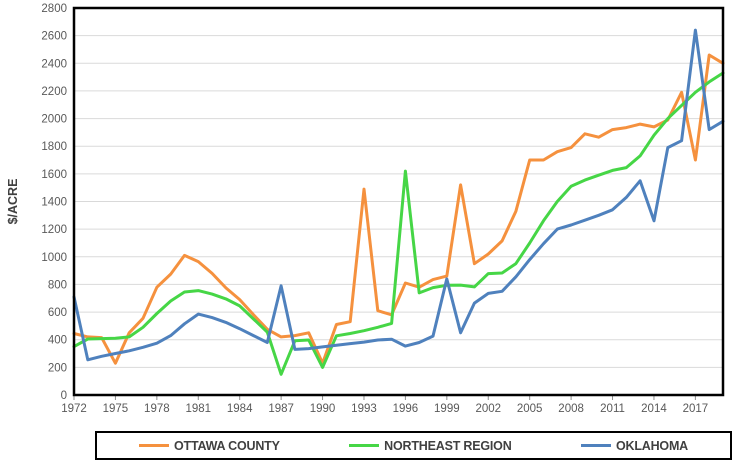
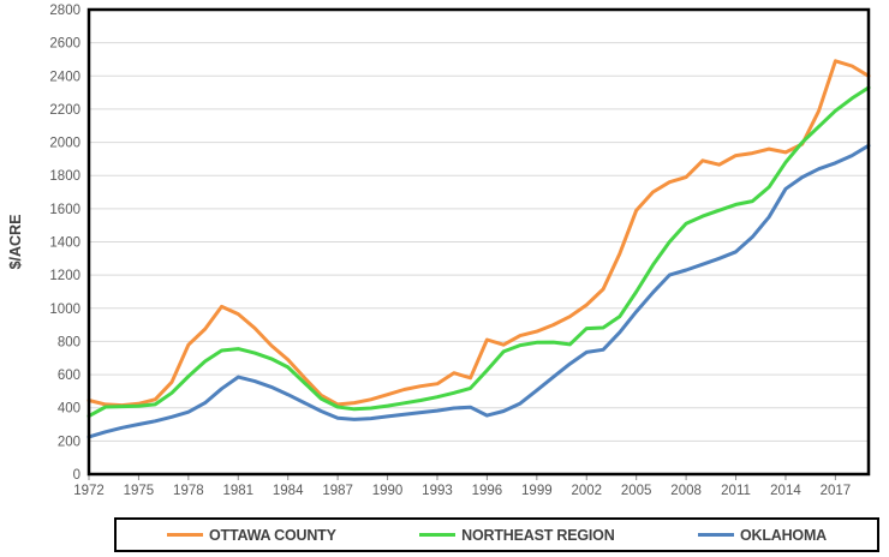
OKLAHOMA/1972: 710 -> 220
OTTAWA COUNTY/1975: 230 -> 420
NORTHEAST REGION/1987: 150 -> 400
OKLAHOMA/1987: 790 -> 340
OTTAWA COUNTY/1990: 230 -> 480
NORTHEAST REGION/1990: 200 -> 410
OTTAWA COUNTY/1993: 1490 -> 540
NORTHEAST REGION/1996: 1620 -> 630
OKLAHOMA/1999: 840 -> 500
OTTAWA COUNTY/2000: 1520 -> 900
OKLAHOMA/2000: 450 -> 580
OTTAWA COUNTY/2005: 1700 -> 1590
OKLAHOMA/2014: 1260 -> 1720
OTTAWA COUNTY/2017: 1700 -> 2490
OKLAHOMA/2017: 2640 -> 1880
